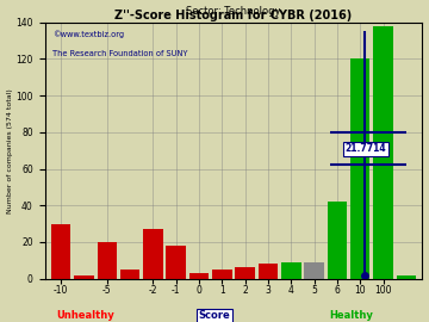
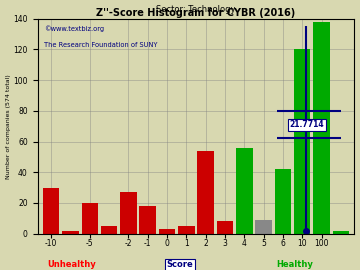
2: 6 -> 54
4: 9 -> 56
